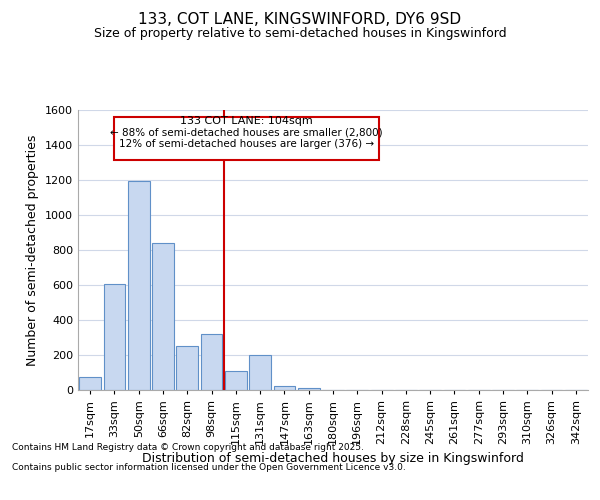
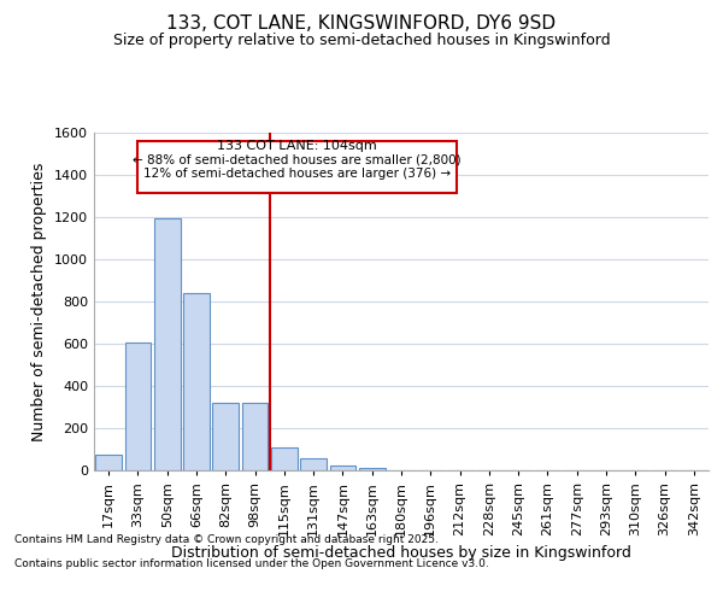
82sqm: 250 -> 320
131sqm: 200 -> 60
